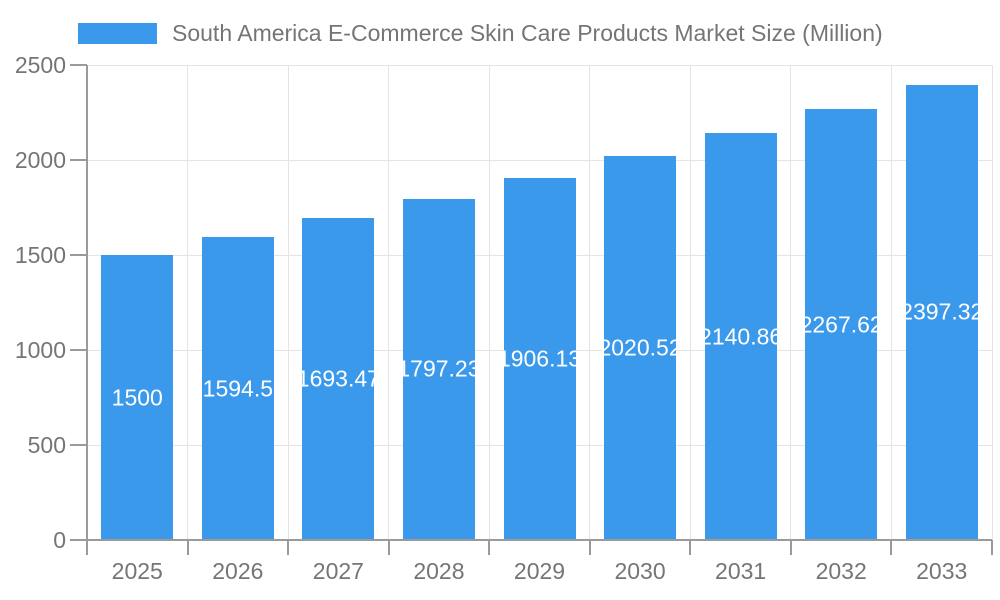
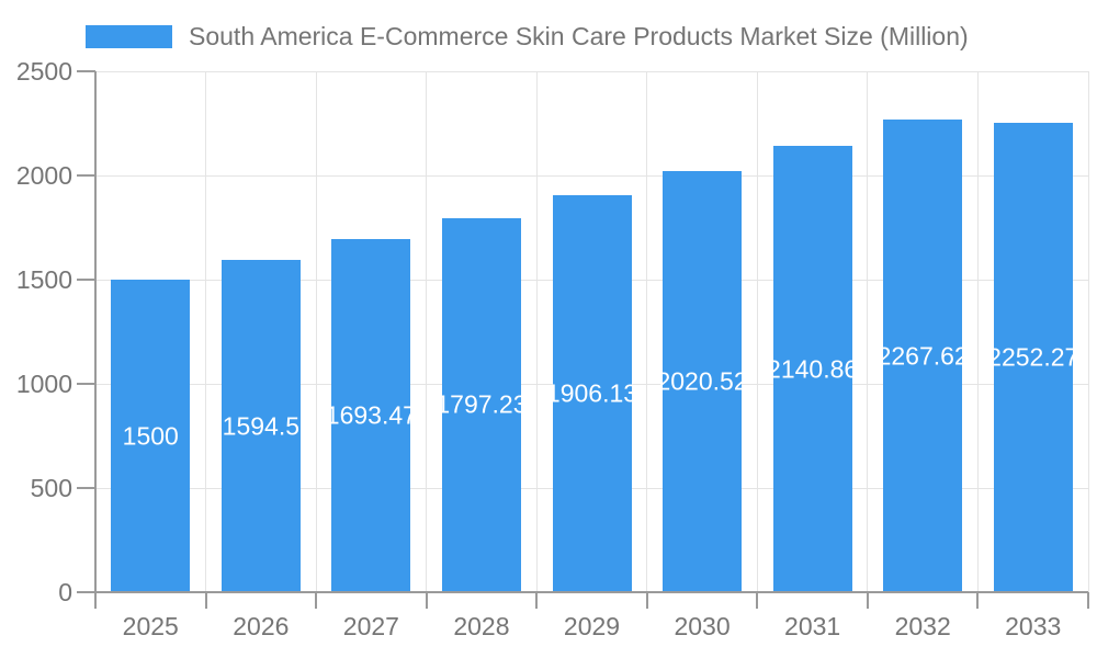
2033: 2397.32 -> 2252.27
